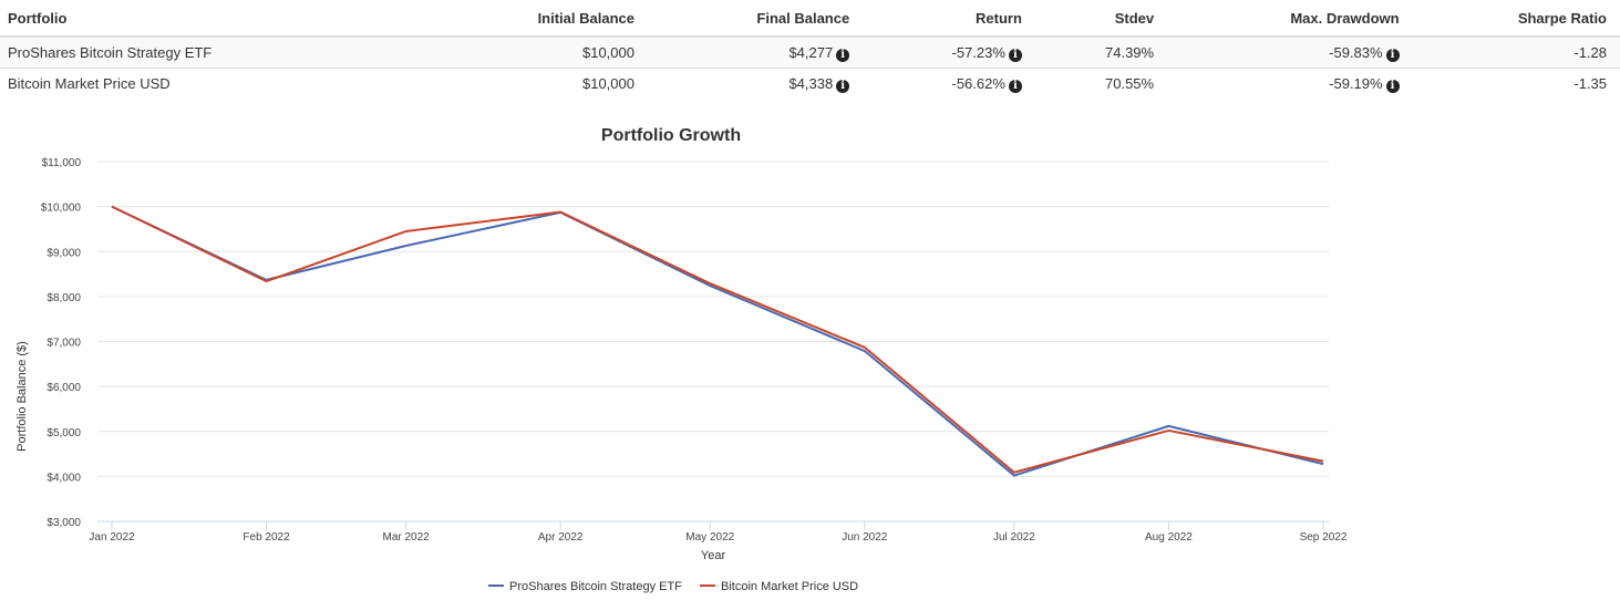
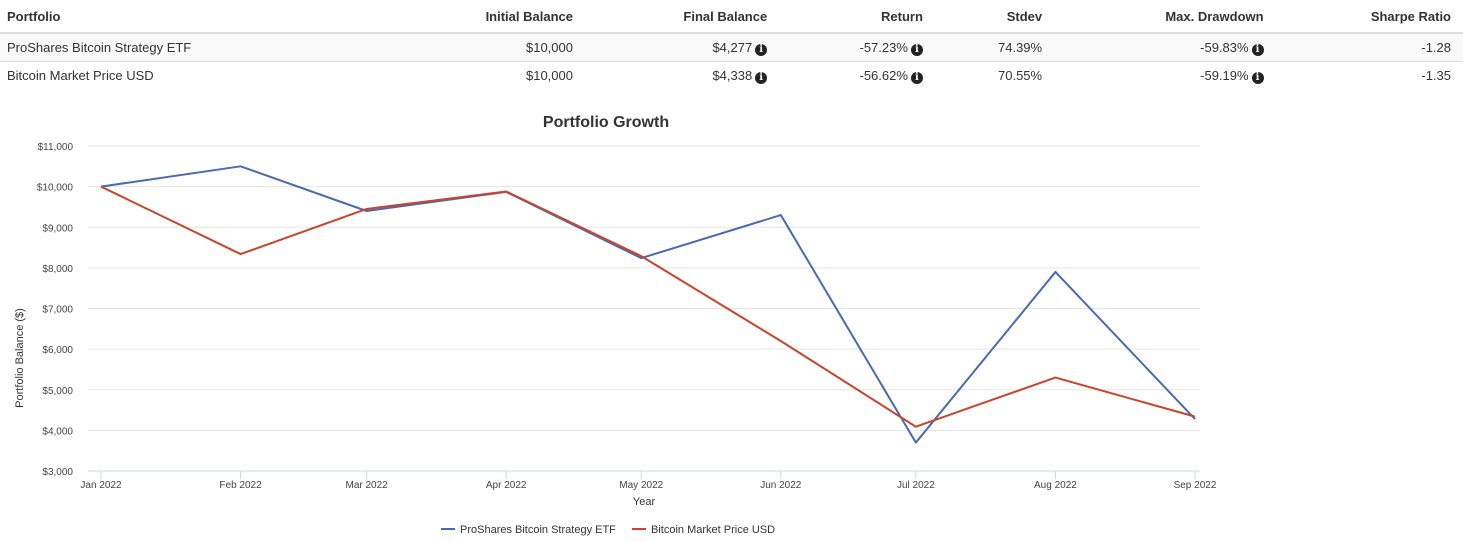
ProShares Bitcoin Strategy ETF/Feb 2022: $8400 -> $10500
ProShares Bitcoin Strategy ETF/Mar 2022: $9100 -> $9400
ProShares Bitcoin Strategy ETF/Jun 2022: $6800 -> $9300
Bitcoin Market Price USD/Jun 2022: $6900 -> $6200
ProShares Bitcoin Strategy ETF/Jul 2022: $4000 -> $3700
ProShares Bitcoin Strategy ETF/Aug 2022: $5100 -> $7900
Bitcoin Market Price USD/Aug 2022: $5000 -> $5300
